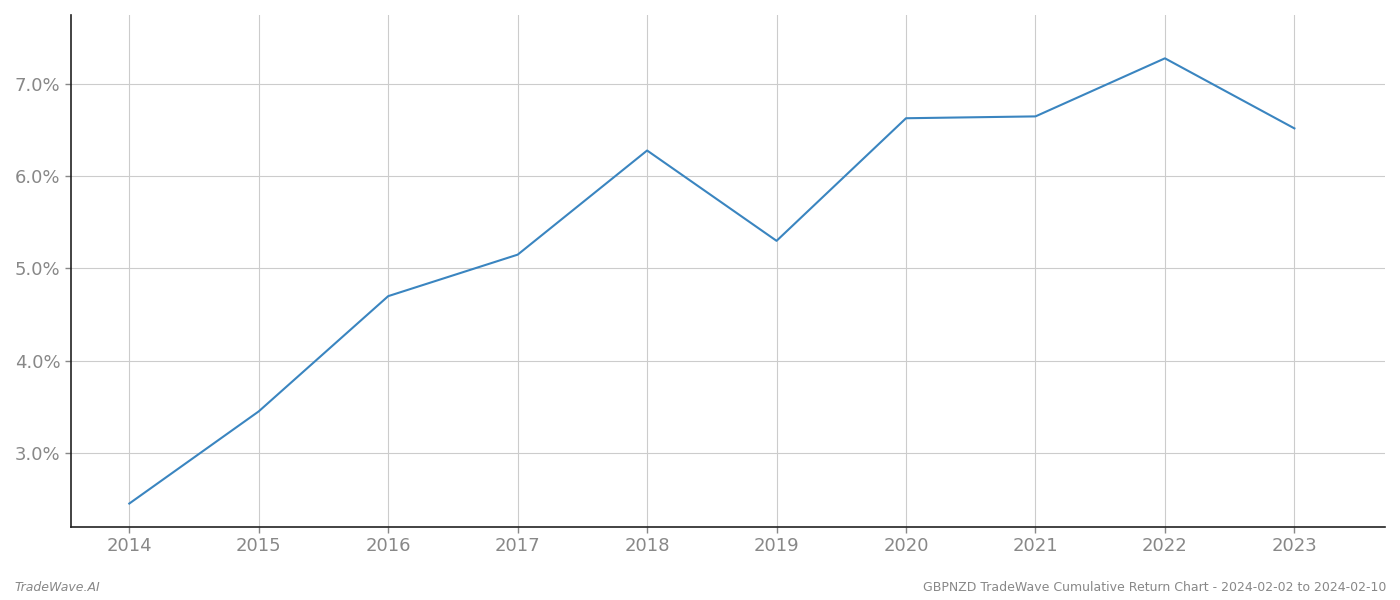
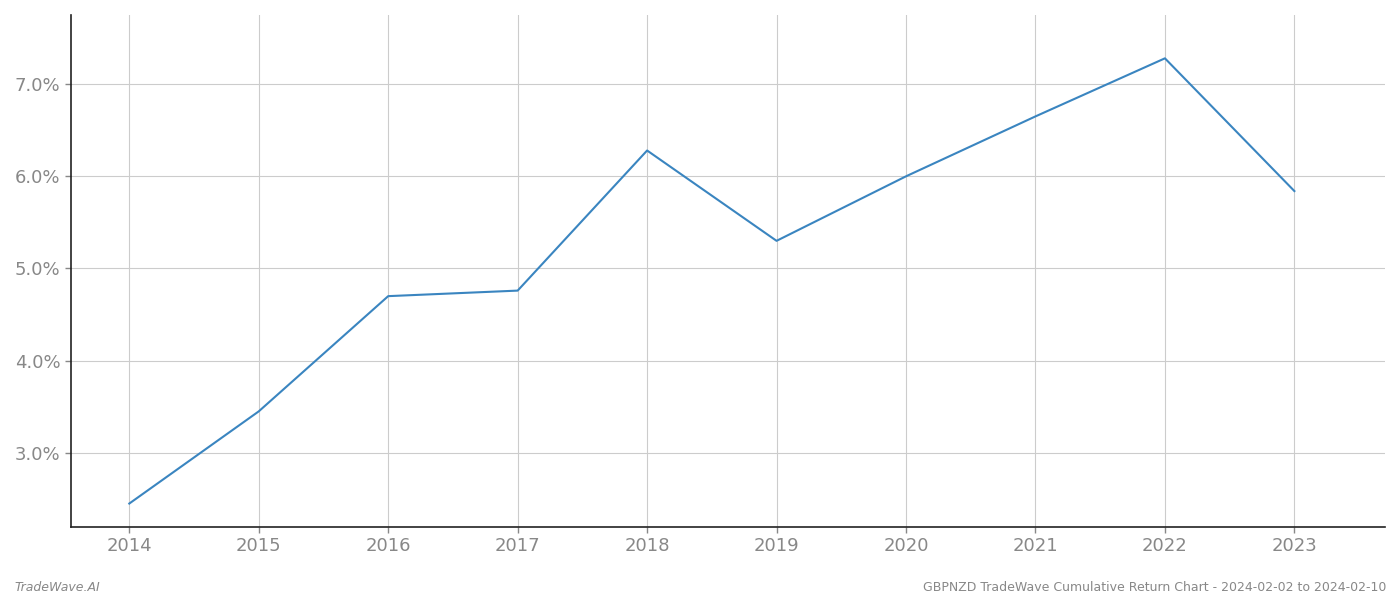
2017: 5.15% -> 4.76%
2020: 6.63% -> 6.00%
2023: 6.52% -> 5.84%
